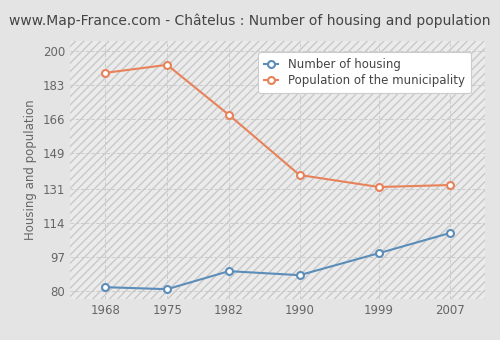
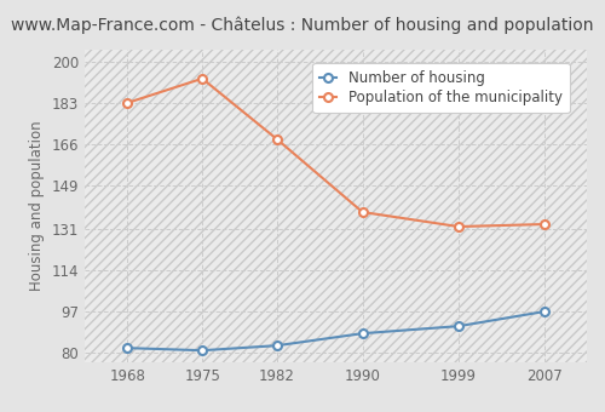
Population of the municipality/1968: 189 -> 183
Number of housing/1982: 90 -> 83
Number of housing/1999: 99 -> 91
Number of housing/2007: 109 -> 97
